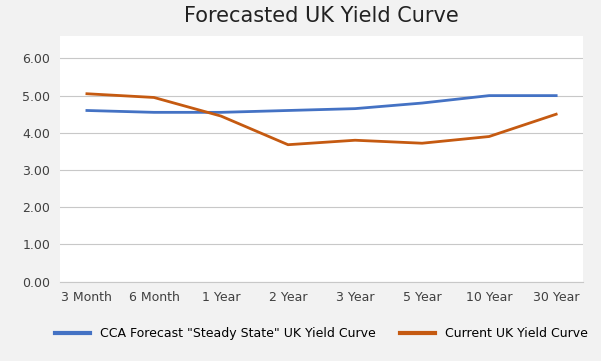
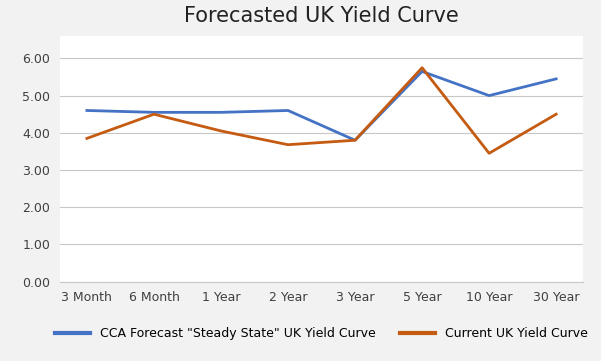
Current UK Yield Curve/3 Month: 5.05 -> 3.85
Current UK Yield Curve/6 Month: 4.95 -> 4.50
Current UK Yield Curve/1 Year: 4.45 -> 4.05
CCA Forecast "Steady State" UK Yield Curve/3 Year: 4.65 -> 3.80
CCA Forecast "Steady State" UK Yield Curve/5 Year: 4.80 -> 5.65
Current UK Yield Curve/5 Year: 3.72 -> 5.75
Current UK Yield Curve/10 Year: 3.90 -> 3.45
CCA Forecast "Steady State" UK Yield Curve/30 Year: 5.00 -> 5.45
